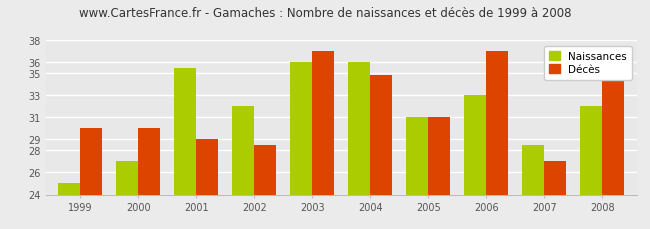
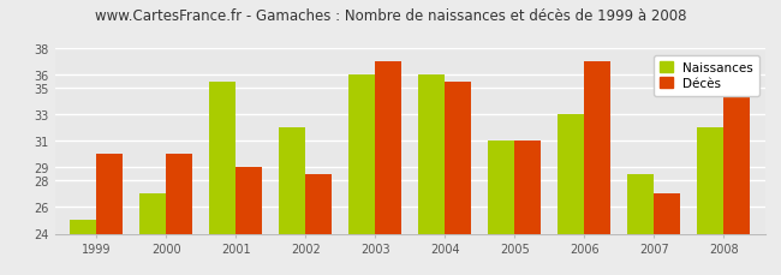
Décès/2004: 34.9 -> 35.5
